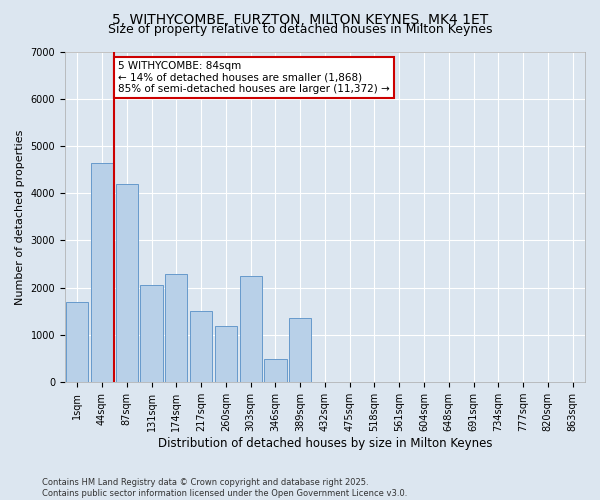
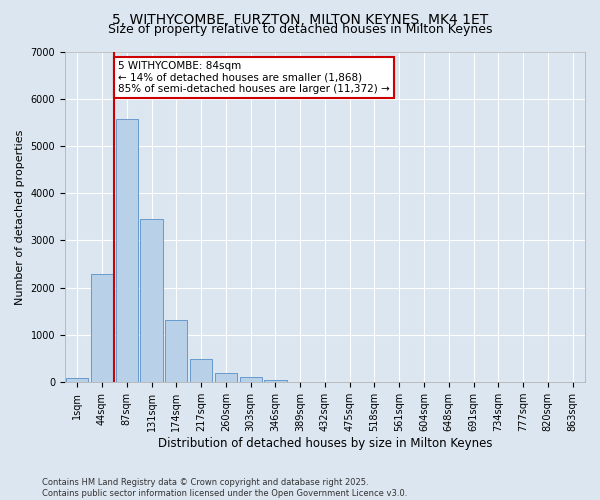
1sqm: 1700 -> 90
44sqm: 4650 -> 2300
87sqm: 4200 -> 5580
131sqm: 2050 -> 3450
174sqm: 2300 -> 1320
217sqm: 1500 -> 490
260sqm: 1200 -> 200
303sqm: 2250 -> 100
346sqm: 500 -> 60
389sqm: 1350 -> 10
